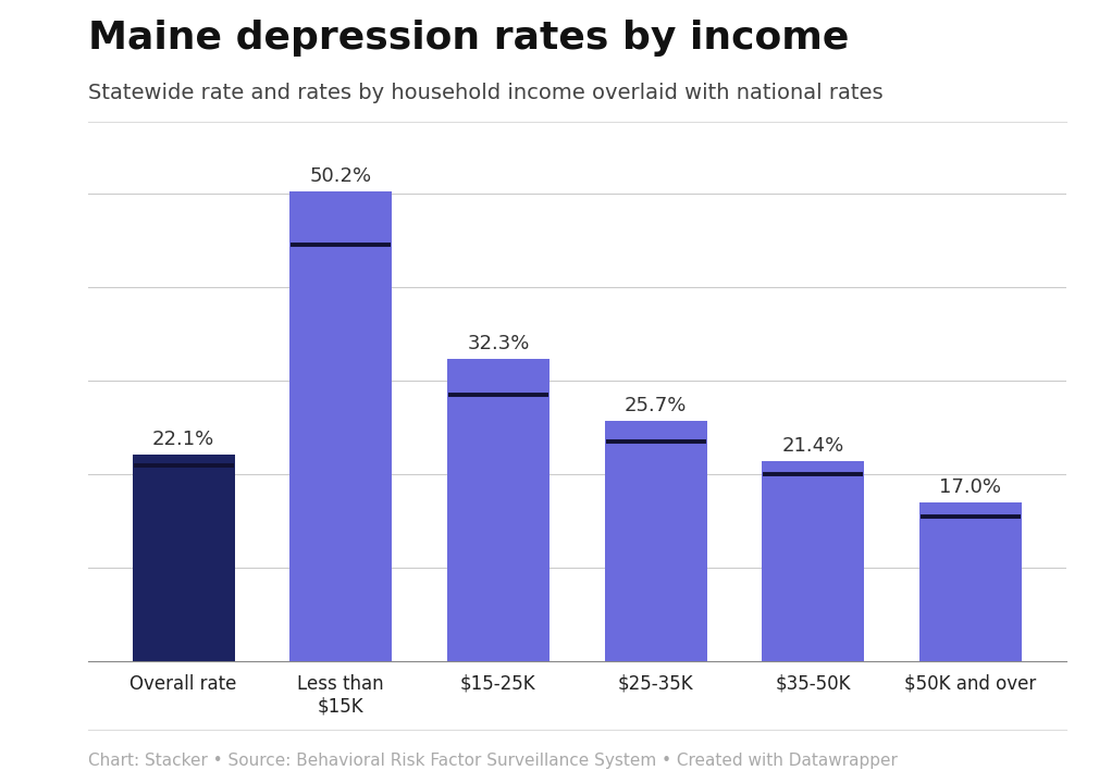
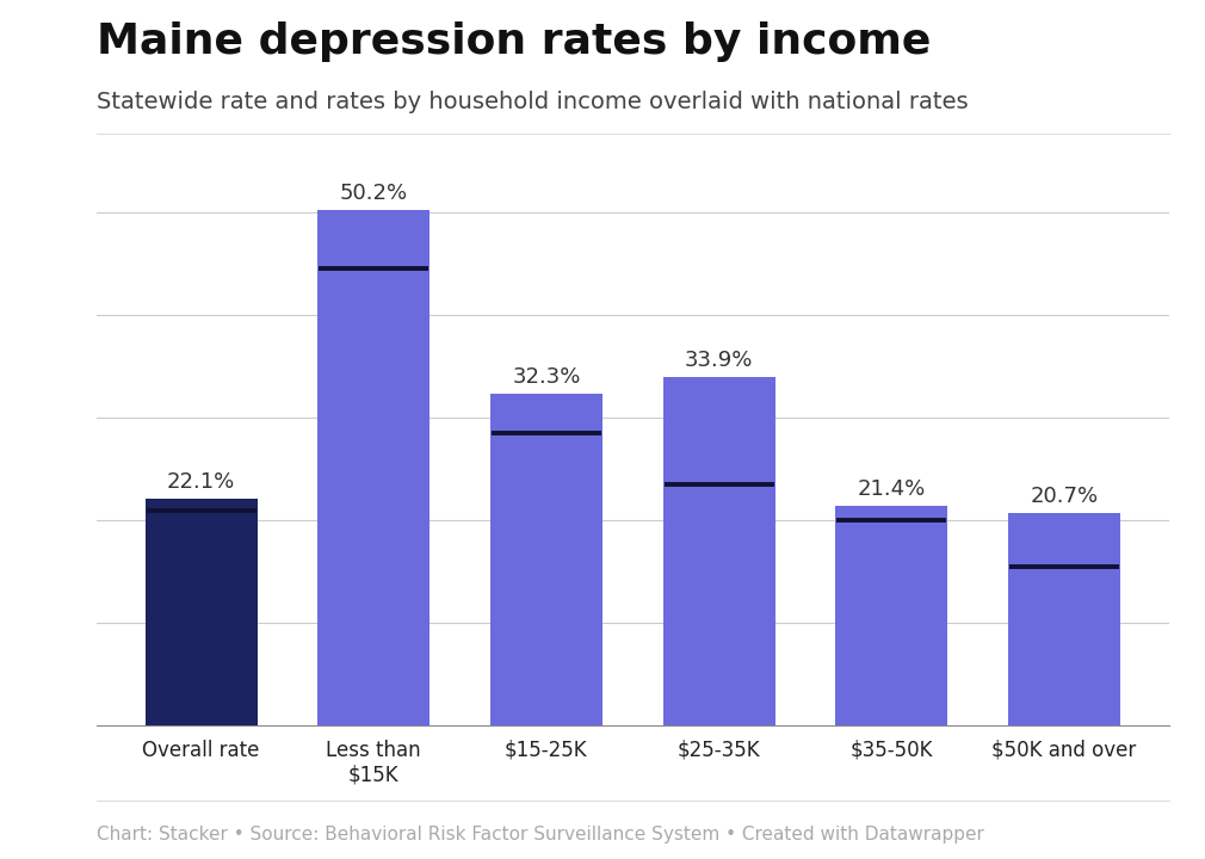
$25-35K: 25.7% -> 33.9%
$50K and over: 17.0% -> 20.7%
